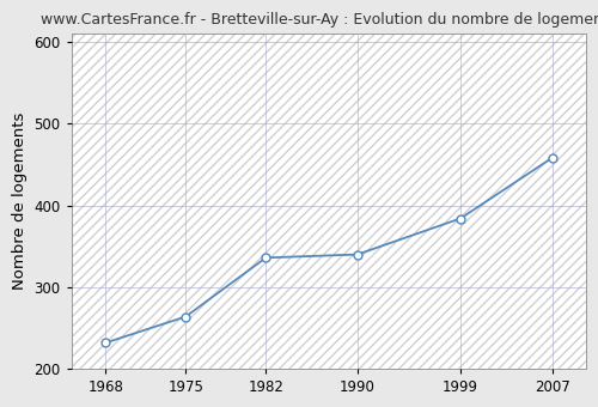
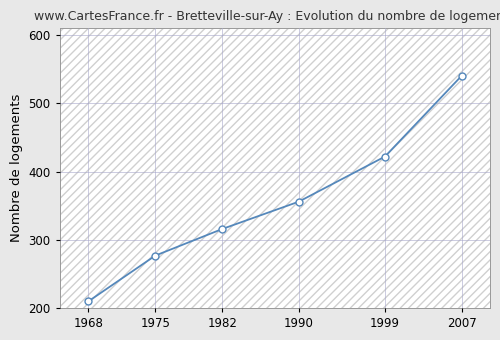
1968: 232 -> 210
1975: 264 -> 277
1982: 336 -> 316
1990: 340 -> 356
1999: 384 -> 422
2007: 458 -> 540
